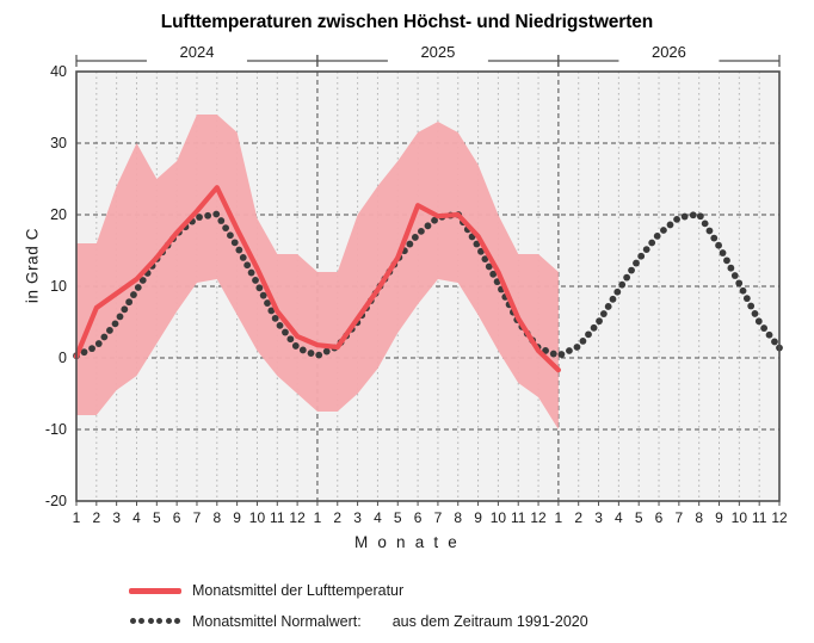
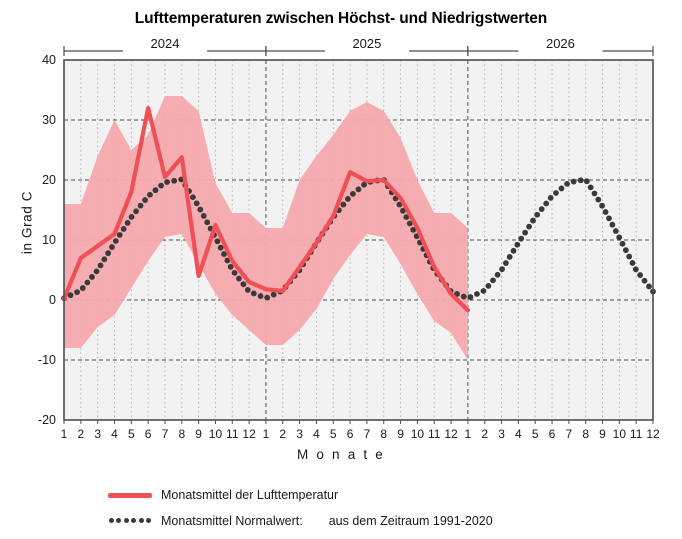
Monatsmittel der Lufttemperatur/5: 14 -> 18
Monatsmittel der Lufttemperatur/6: 18 -> 32
Monatsmittel der Lufttemperatur/9: 18 -> 4
